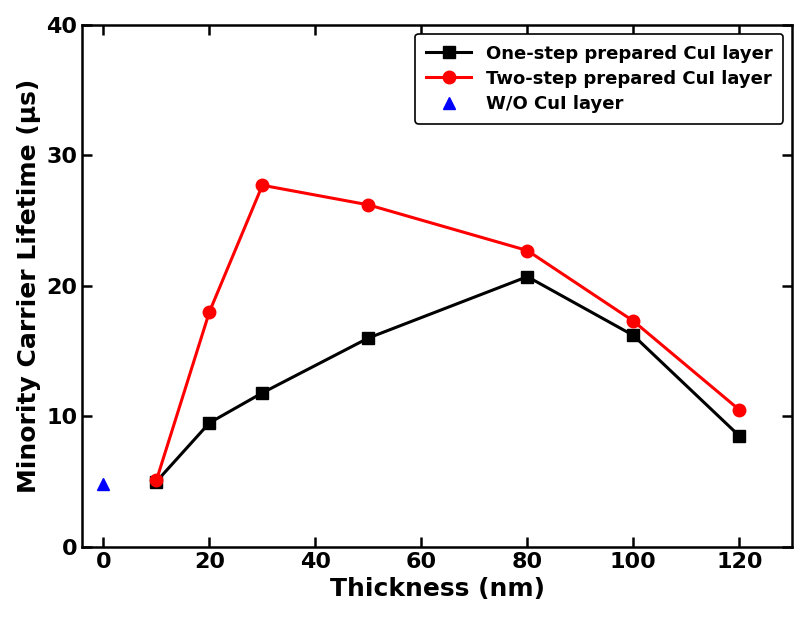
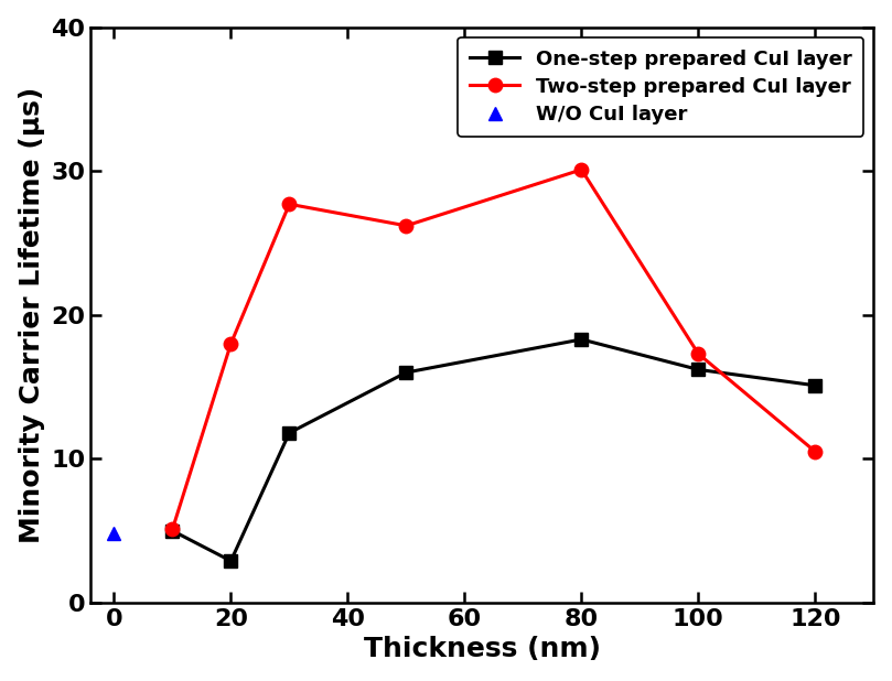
One-step prepared CuI layer/20: 9.5 -> 2.9
One-step prepared CuI layer/80: 20.7 -> 18.3
Two-step prepared CuI layer/80: 22.7 -> 30.1
One-step prepared CuI layer/120: 8.5 -> 15.1
